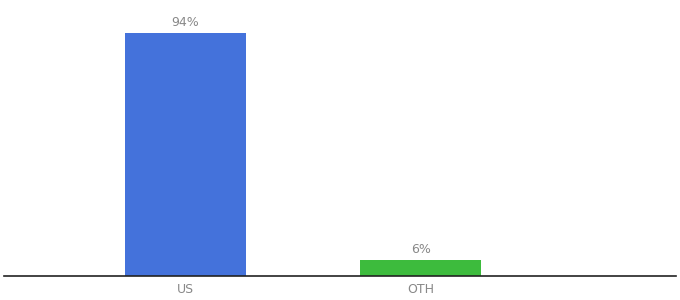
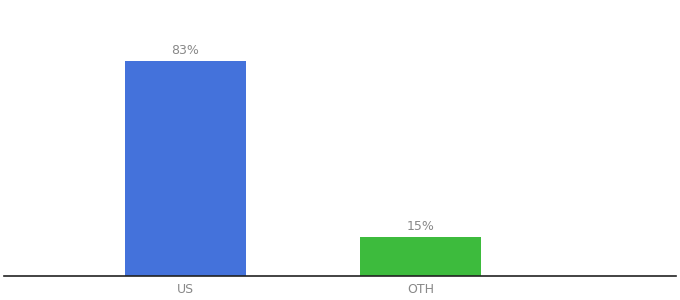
US: 94% -> 83%
OTH: 6% -> 15%
